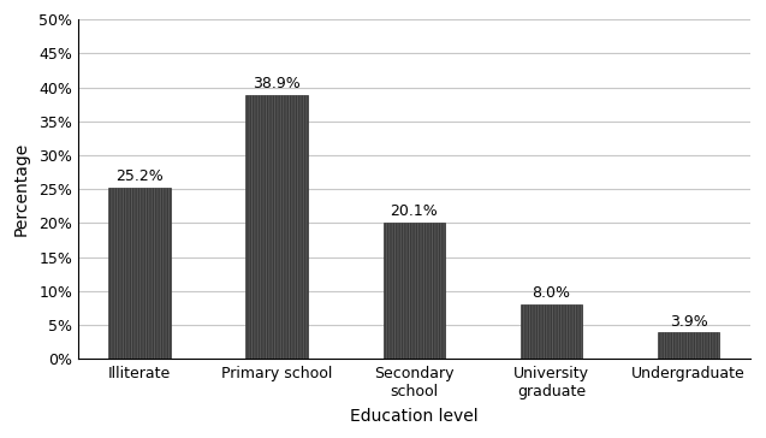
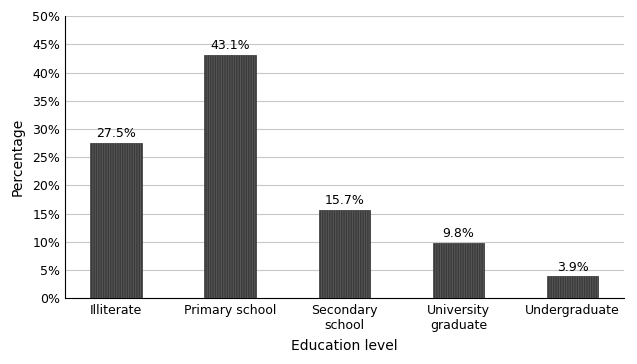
Illiterate: 25.2% -> 27.5%
Primary school: 38.9% -> 43.1%
Secondary school: 20.1% -> 15.7%
University graduate: 8.0% -> 9.8%
